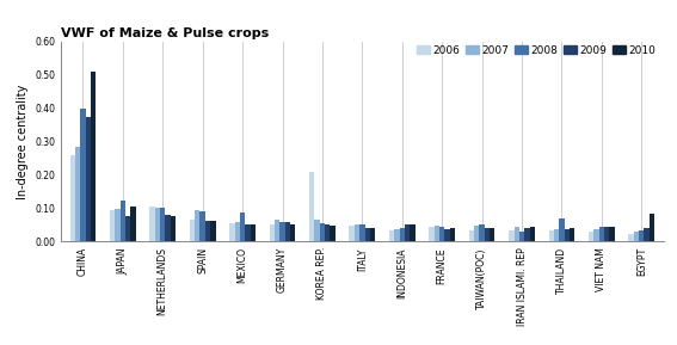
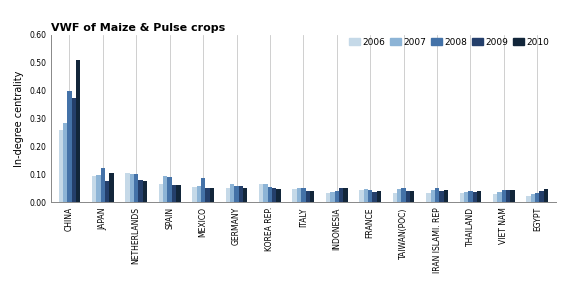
2006/KOREA REP.: 0.210 -> 0.065
2008/IRAN ISLAMI. REP: 0.030 -> 0.050
2008/THAILAND: 0.070 -> 0.040
2010/EGYPT: 0.085 -> 0.046
